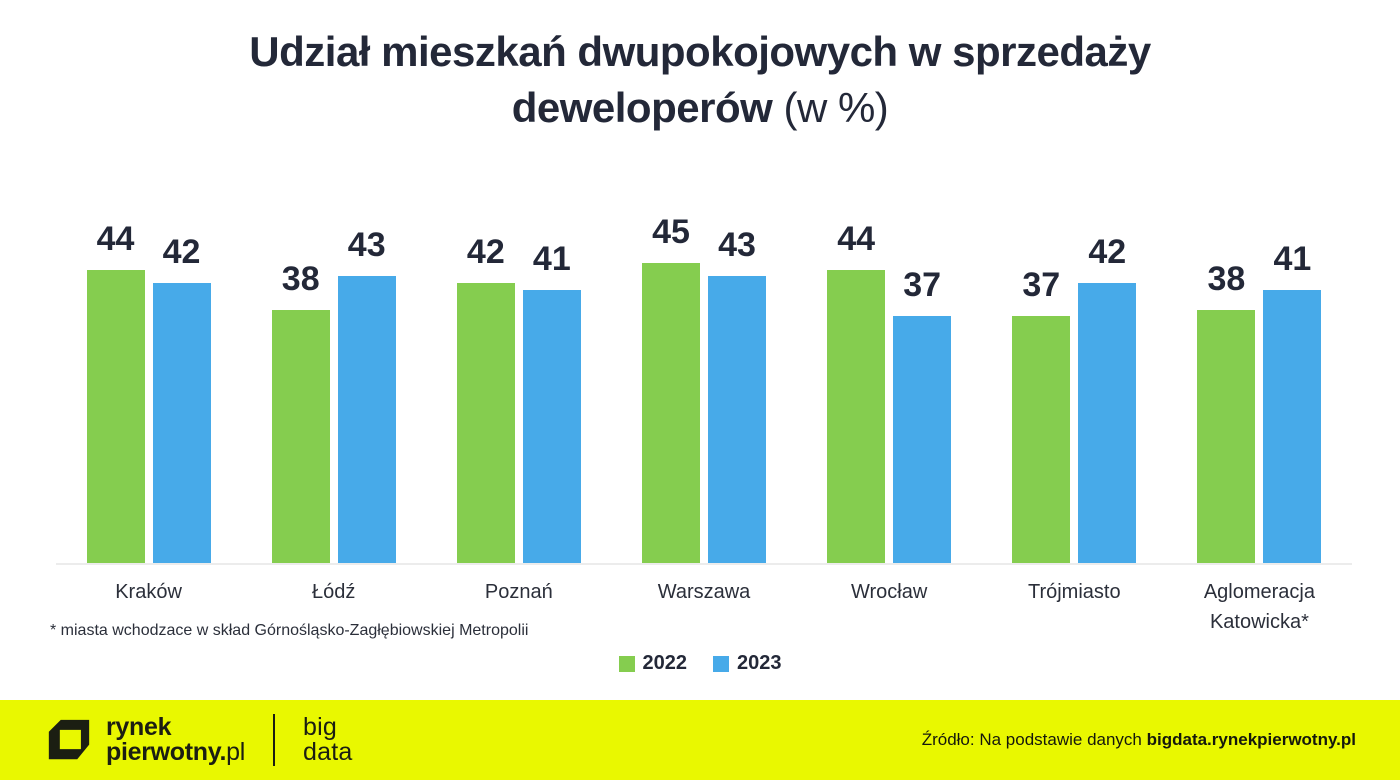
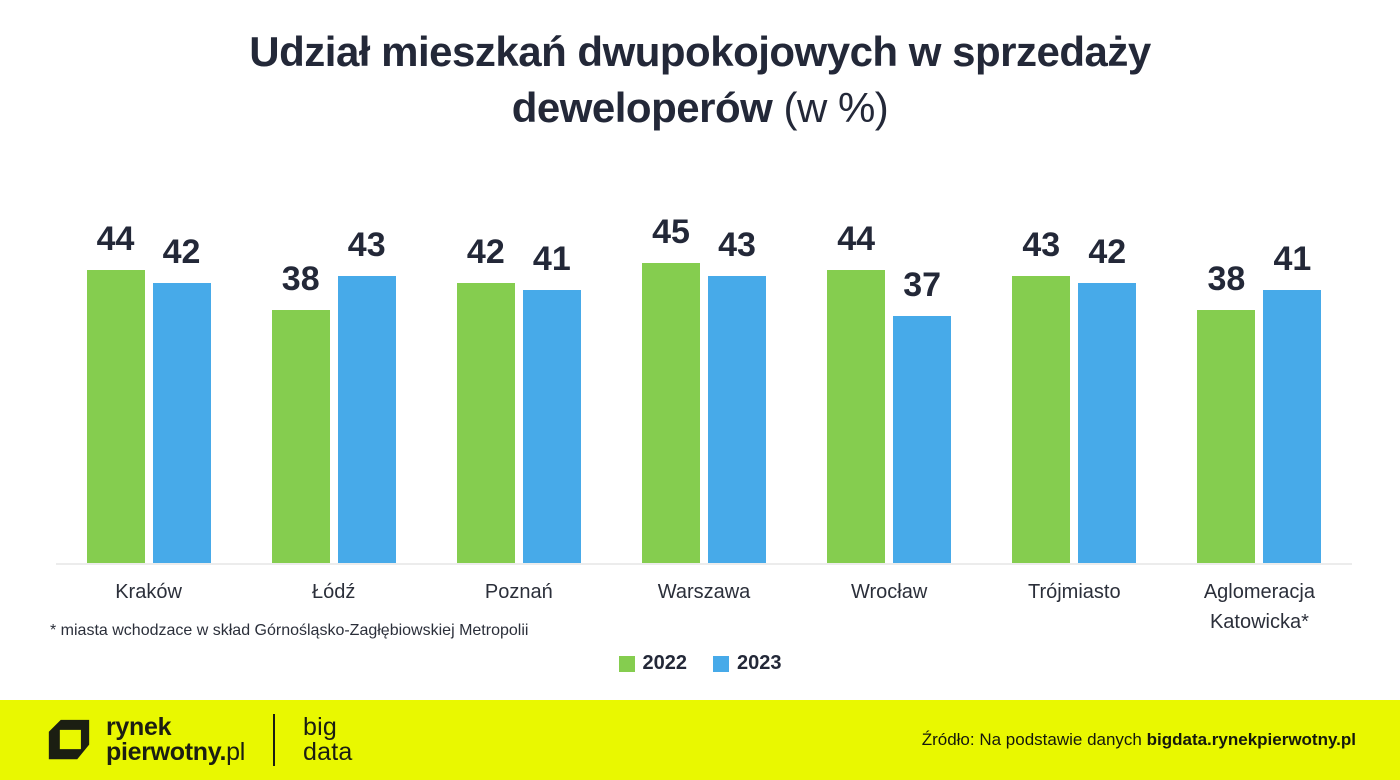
2022/Trójmiasto: 37 -> 43
